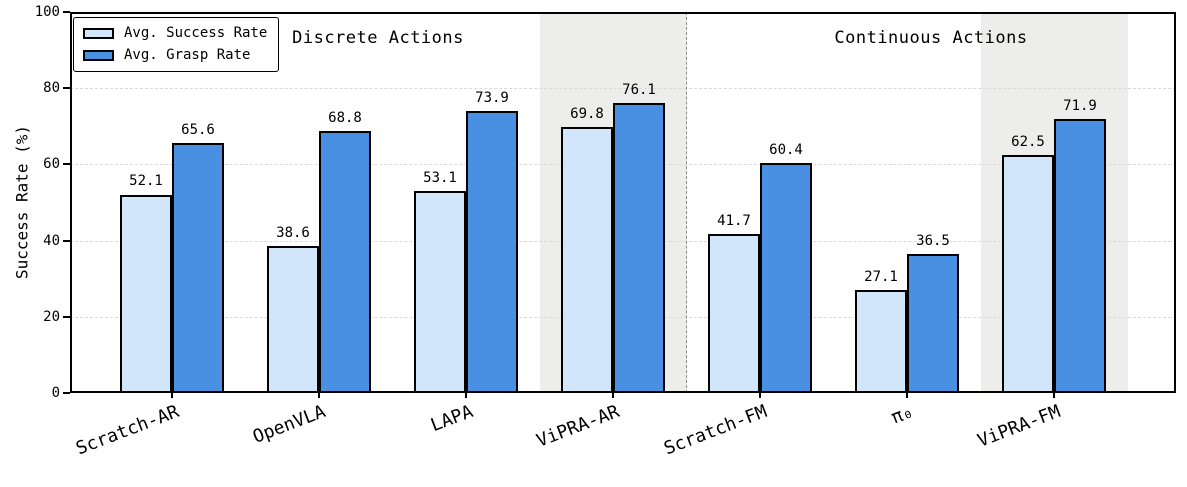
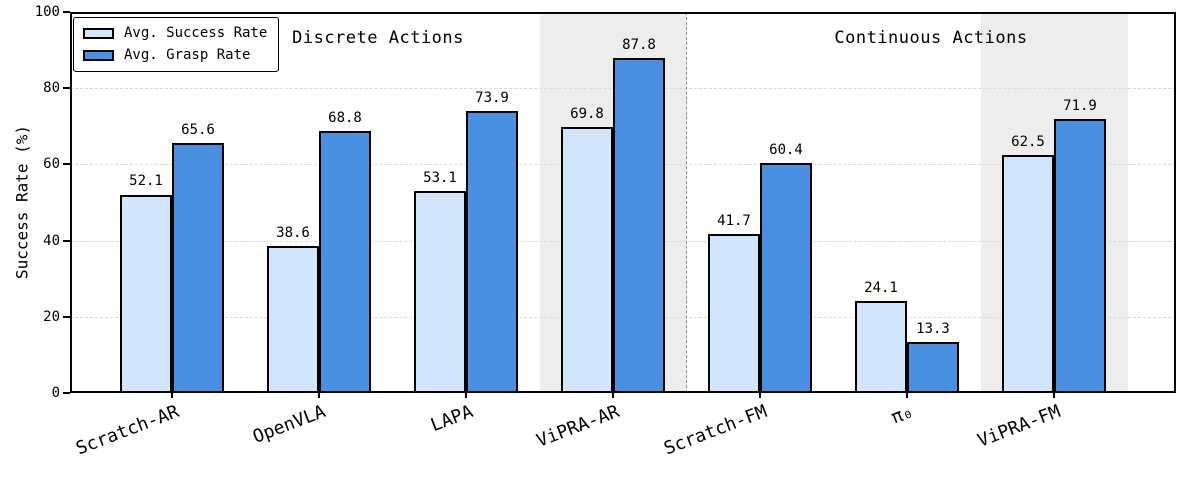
Avg. Grasp Rate/ViPRA-AR: 76.1 -> 87.8
Avg. Success Rate/π₀: 27.1 -> 24.1
Avg. Grasp Rate/π₀: 36.5 -> 13.3
